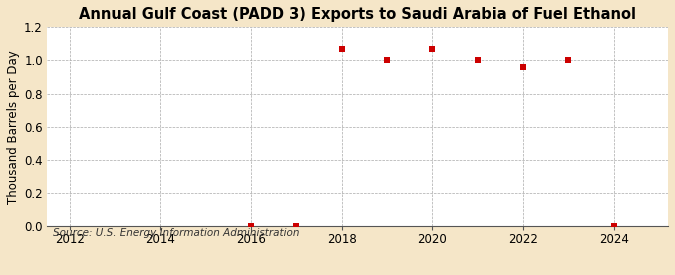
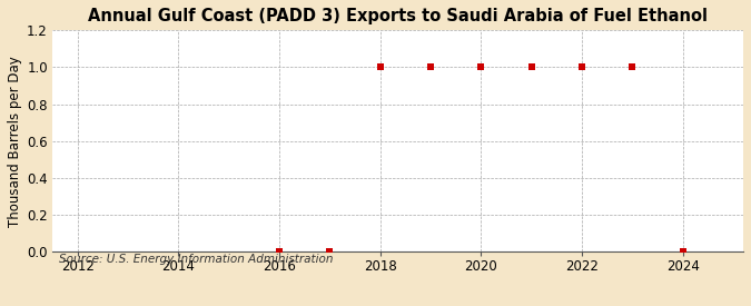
2018: 1.07 -> 1.00
2020: 1.07 -> 1.00
2022: 0.96 -> 1.00
